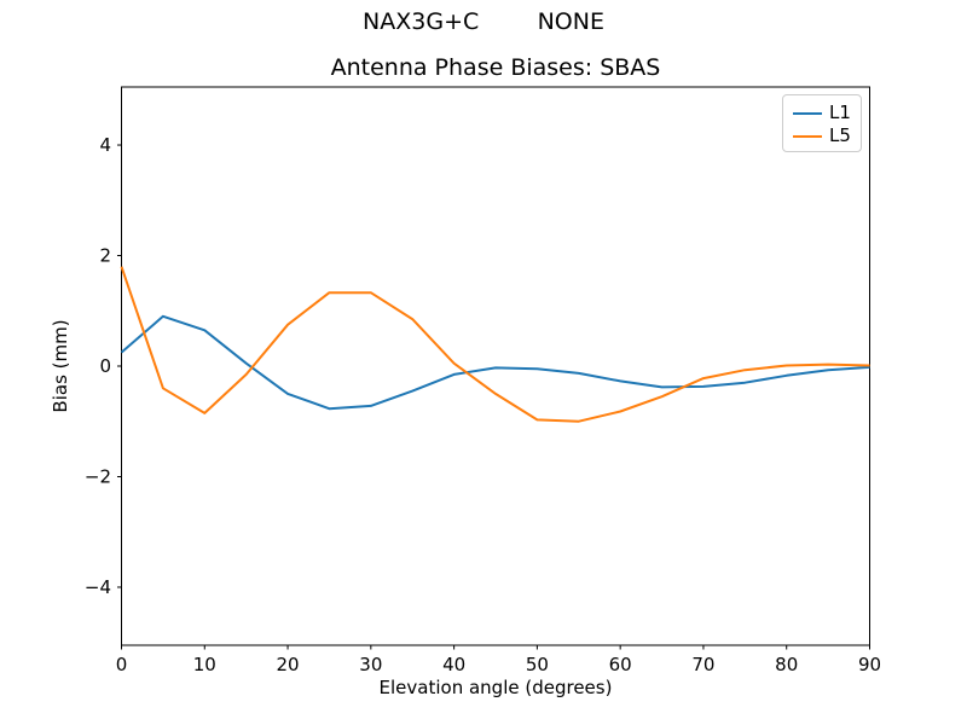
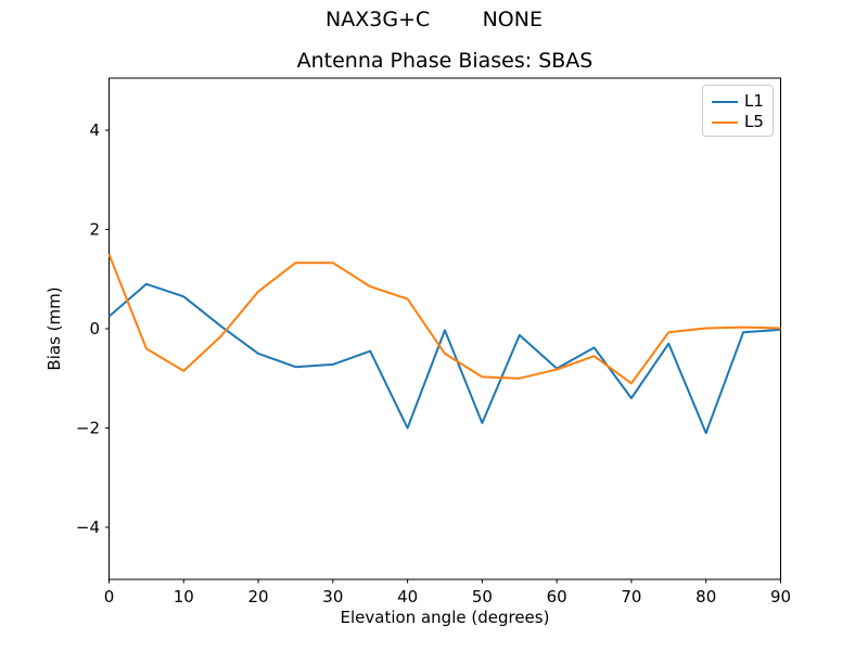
L5/0: 1.8 -> 1.5
L1/40: -0.1 -> -2.0
L5/40: 0.1 -> 0.6
L1/50: -0.1 -> -1.9
L1/60: -0.3 -> -0.8
L1/70: -0.4 -> -1.4
L5/70: -0.2 -> -1.1
L1/80: -0.2 -> -2.1
